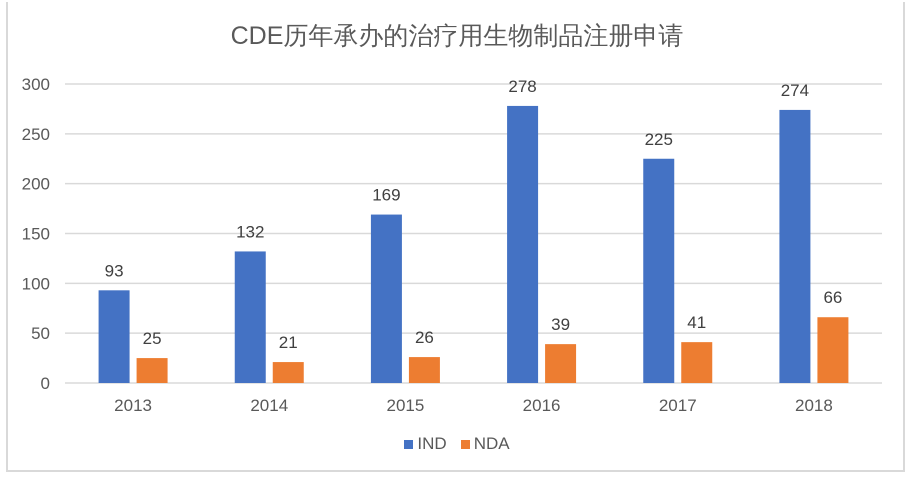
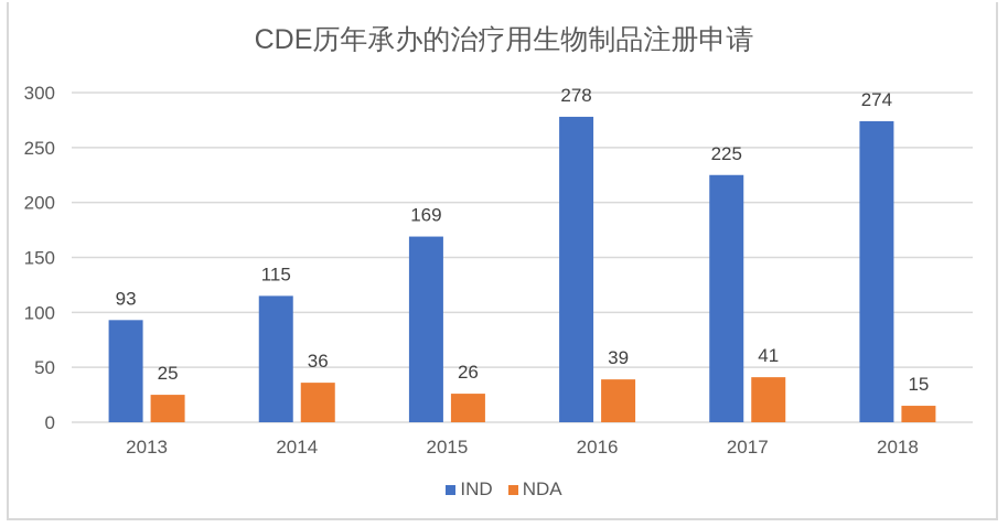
IND/2014: 132 -> 115
NDA/2014: 21 -> 36
NDA/2018: 66 -> 15
